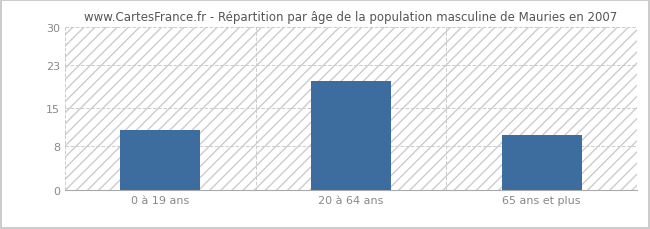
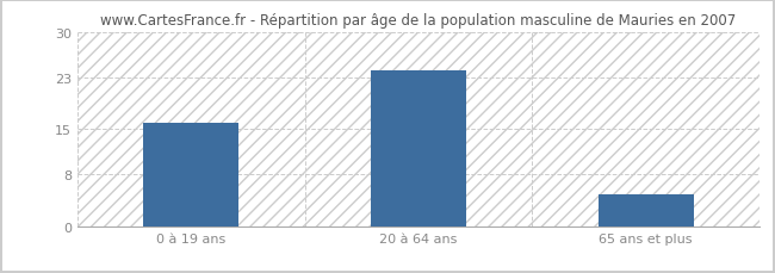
0 à 19 ans: 11 -> 16
20 à 64 ans: 20 -> 24
65 ans et plus: 10 -> 5
